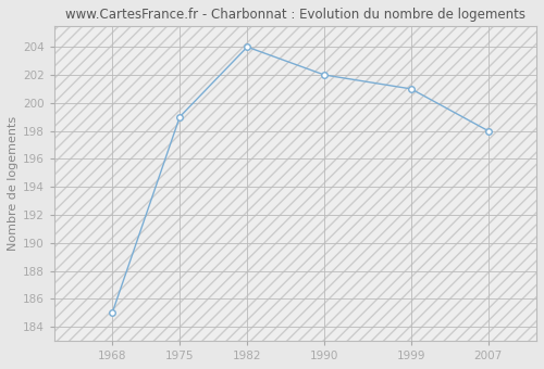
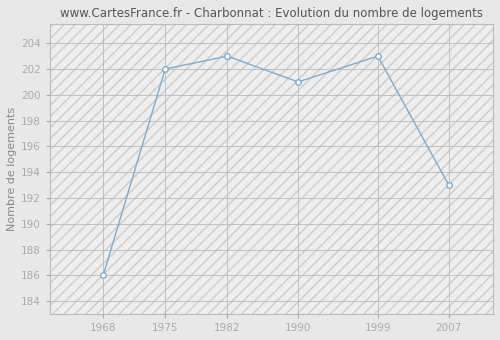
1968: 185 -> 186
1975: 199 -> 202
1982: 204 -> 203
1990: 202 -> 201
1999: 201 -> 203
2007: 198 -> 193
